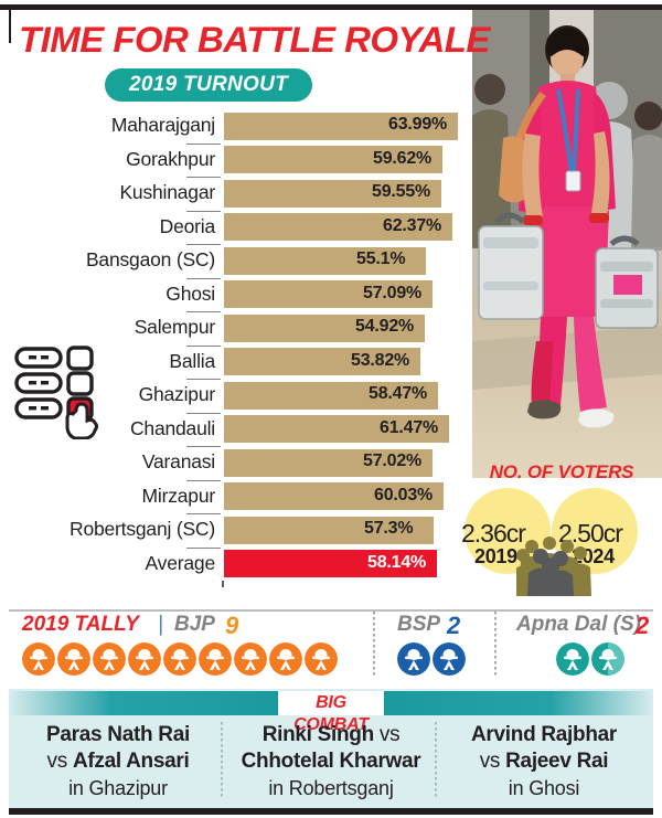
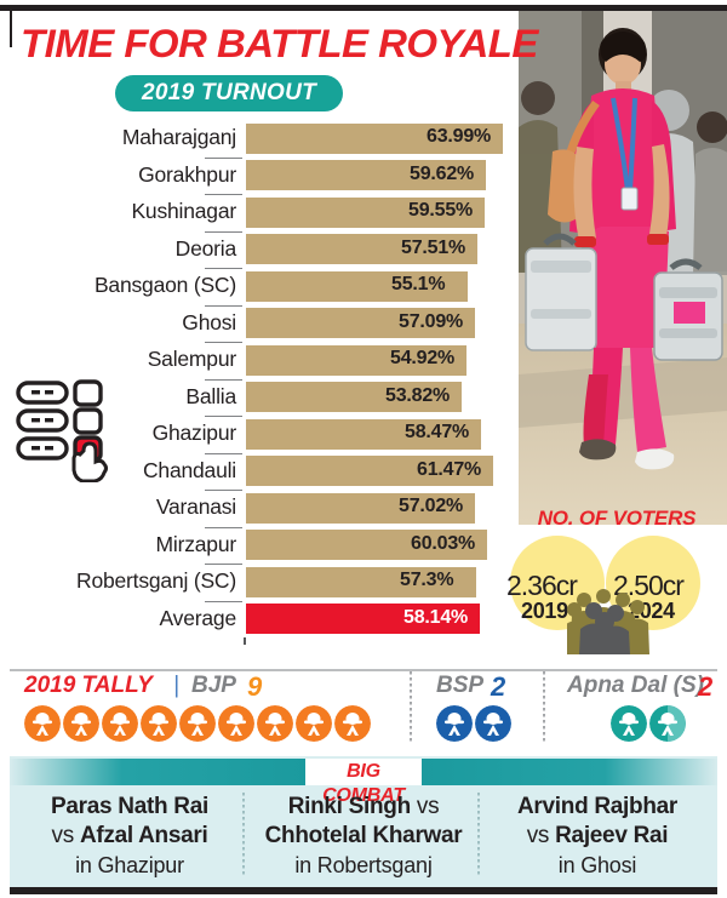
Deoria: 62.37% -> 57.51%
